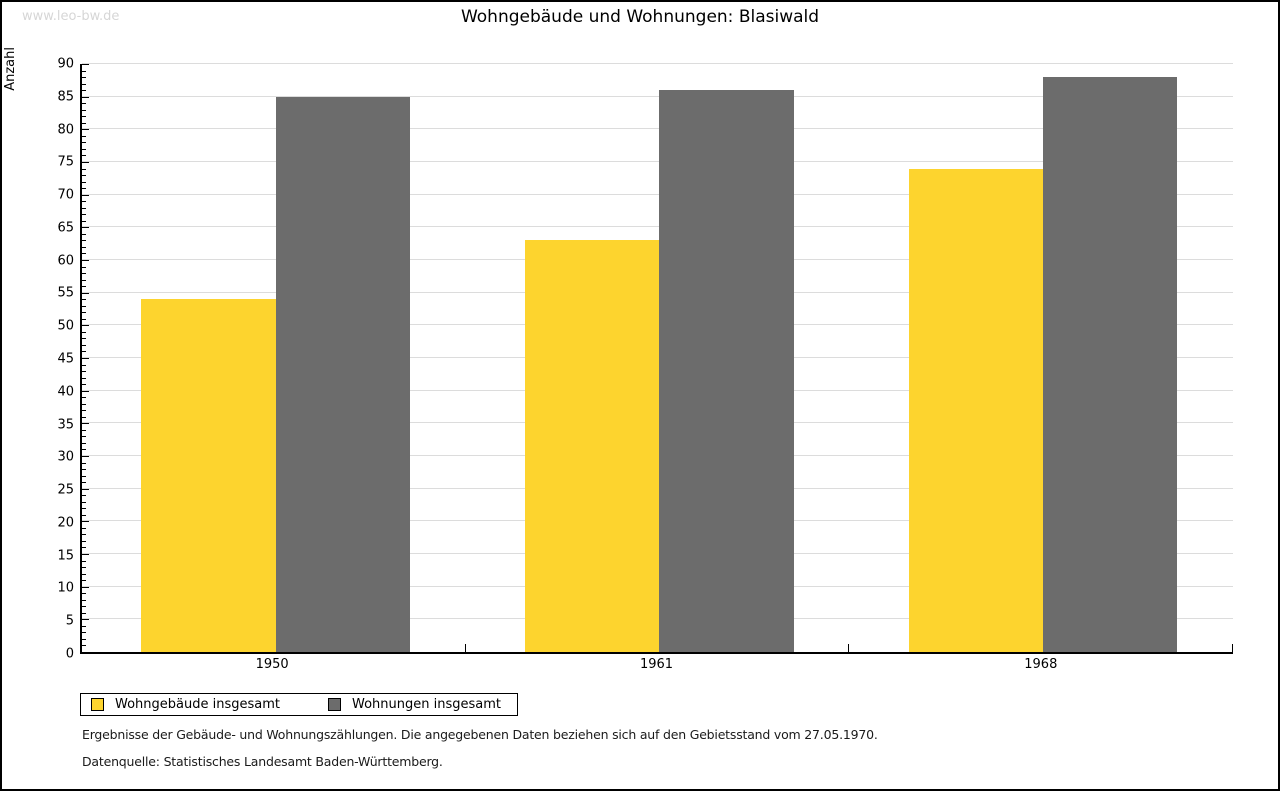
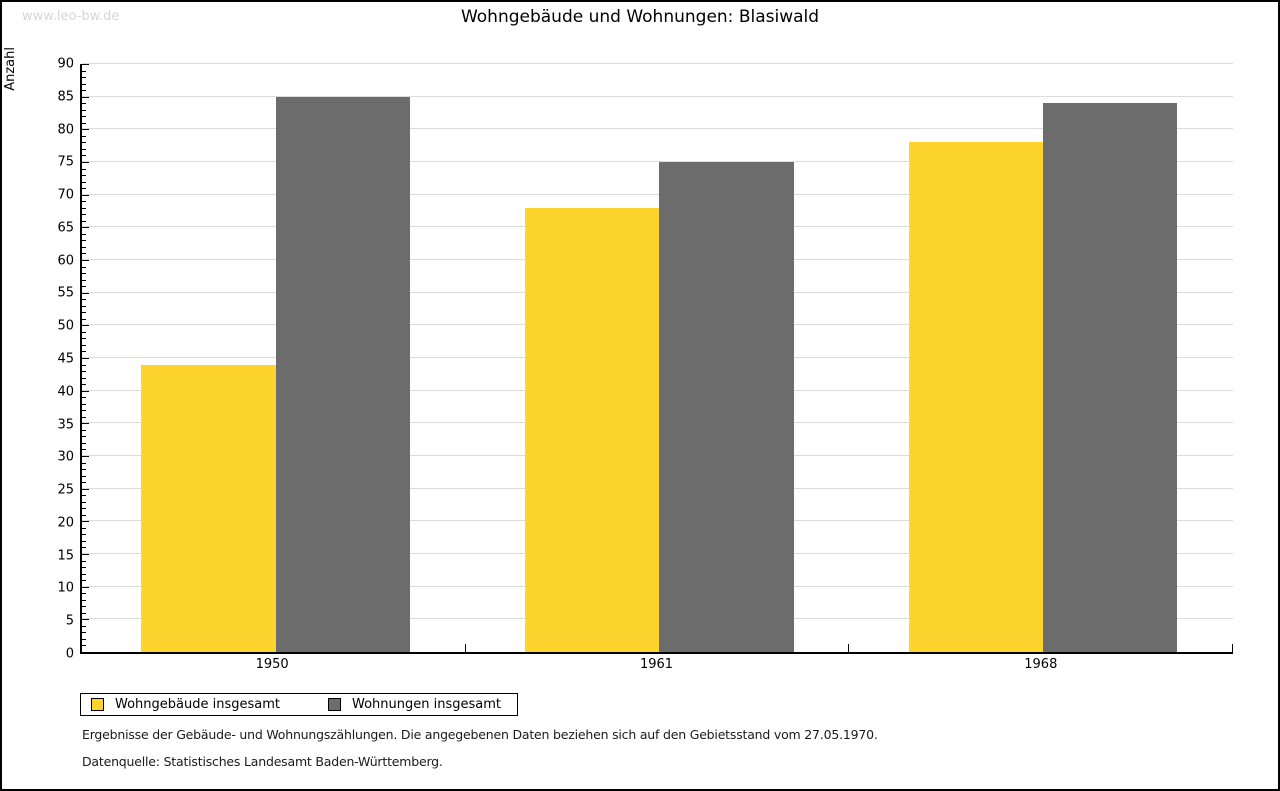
Wohngebäude insgesamt/1950: 54 -> 44
Wohngebäude insgesamt/1961: 63 -> 68
Wohnungen insgesamt/1961: 86 -> 75
Wohngebäude insgesamt/1968: 74 -> 78
Wohnungen insgesamt/1968: 88 -> 84
